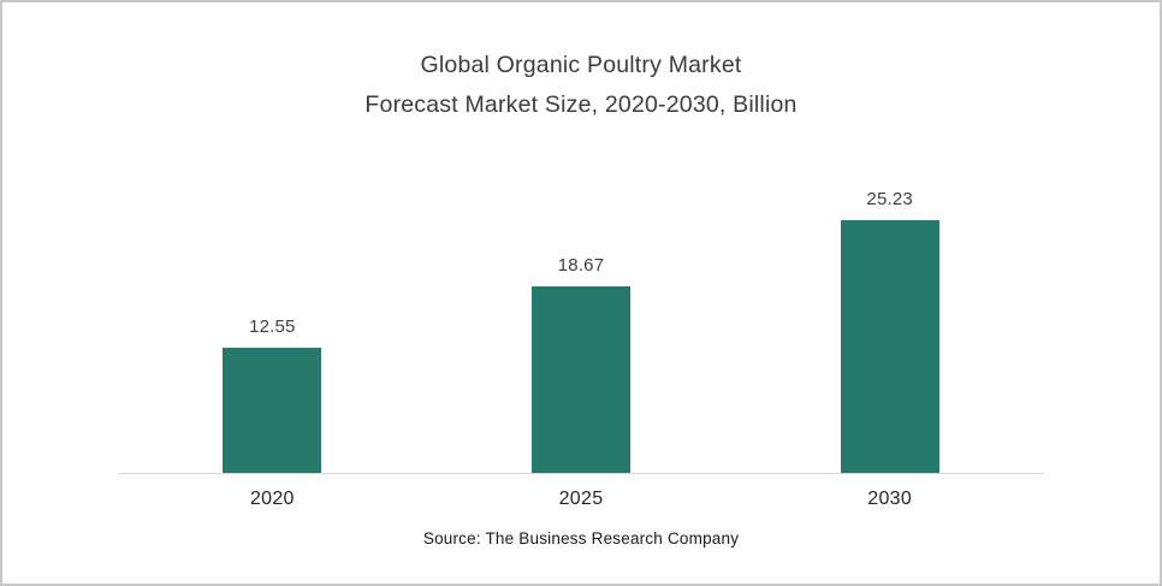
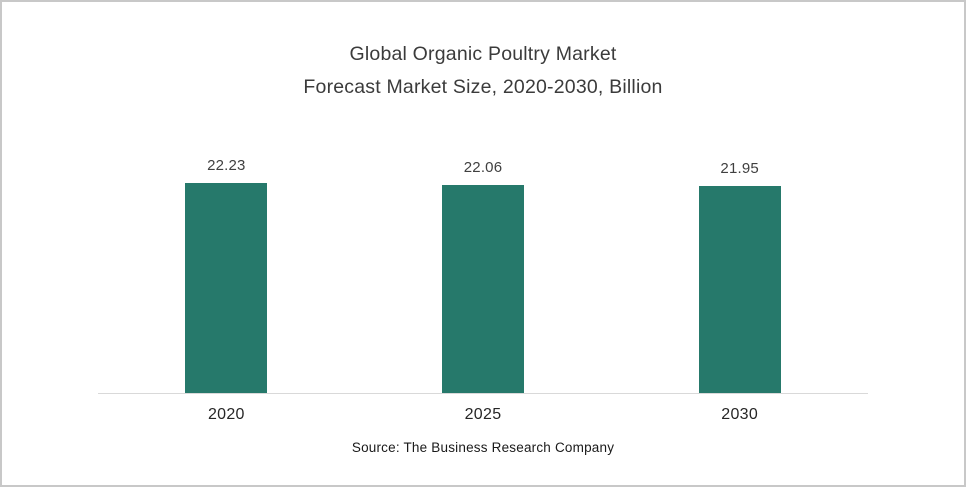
2020: 12.55 -> 22.23
2025: 18.67 -> 22.06
2030: 25.23 -> 21.95
